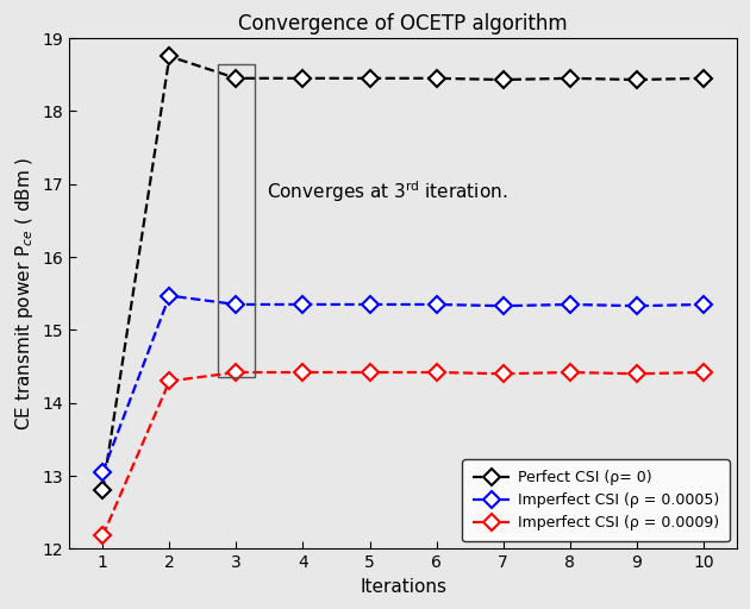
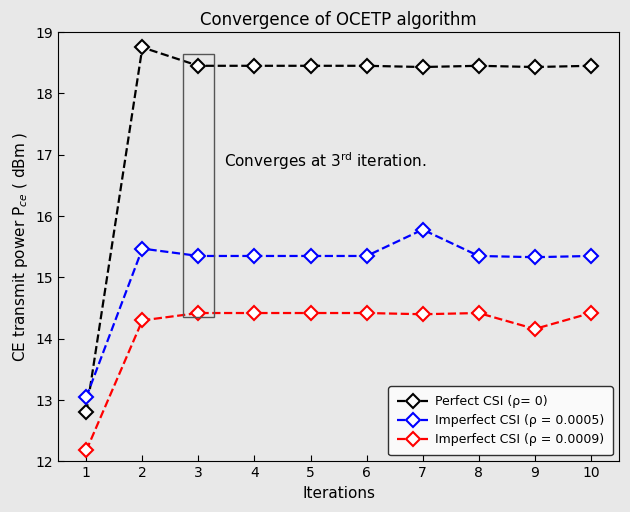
Imperfect CSI (ρ = 0.0005)/7: 15.33 -> 15.78
Imperfect CSI (ρ = 0.0009)/9: 14.40 -> 14.16
